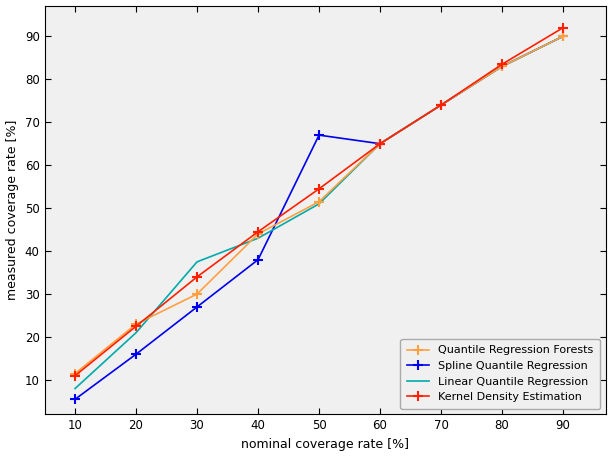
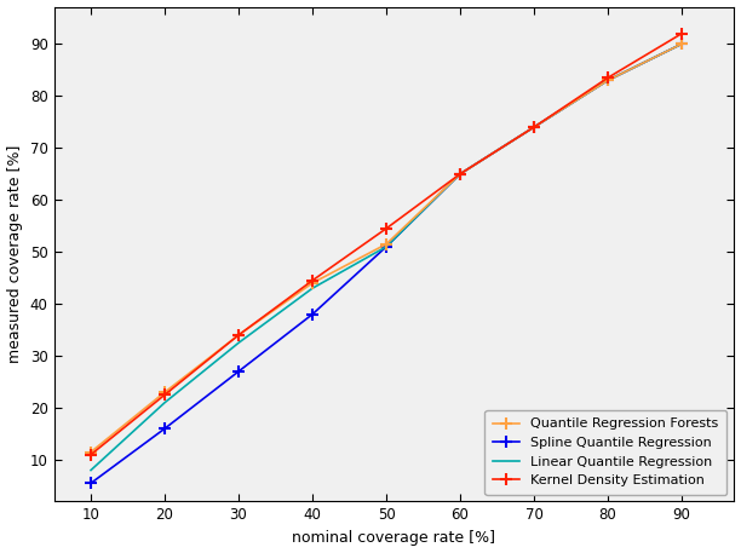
Quantile Regression Forests/30: 30.0 -> 34.0
Linear Quantile Regression/30: 37.5 -> 32.5
Spline Quantile Regression/50: 67.0 -> 51.0
